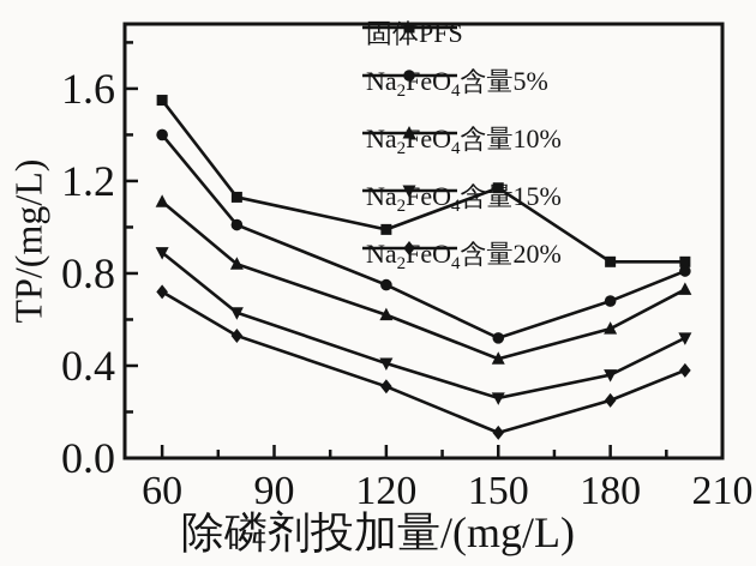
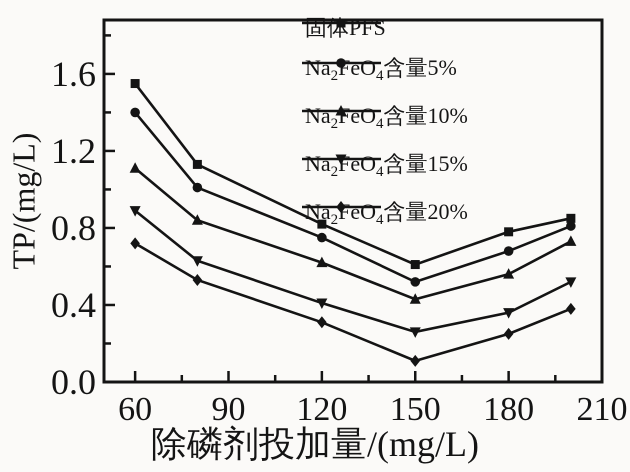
固体PFS/120: 0.99 -> 0.82
固体PFS/150: 1.17 -> 0.61
固体PFS/180: 0.85 -> 0.78
